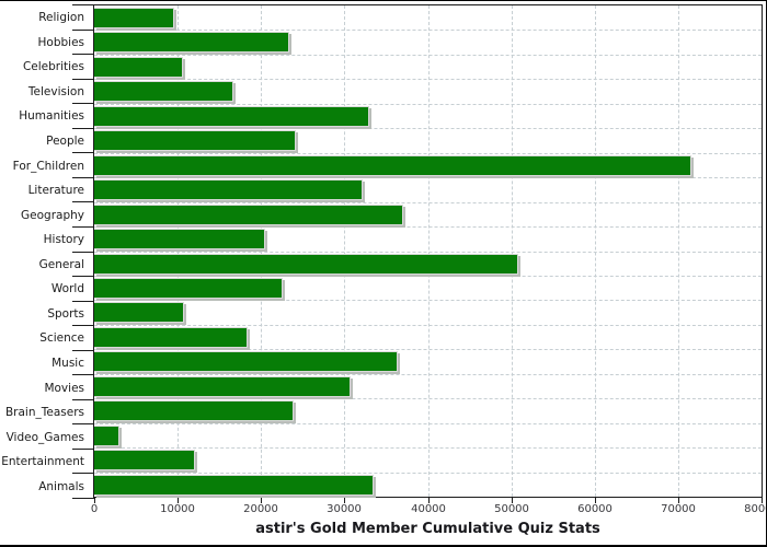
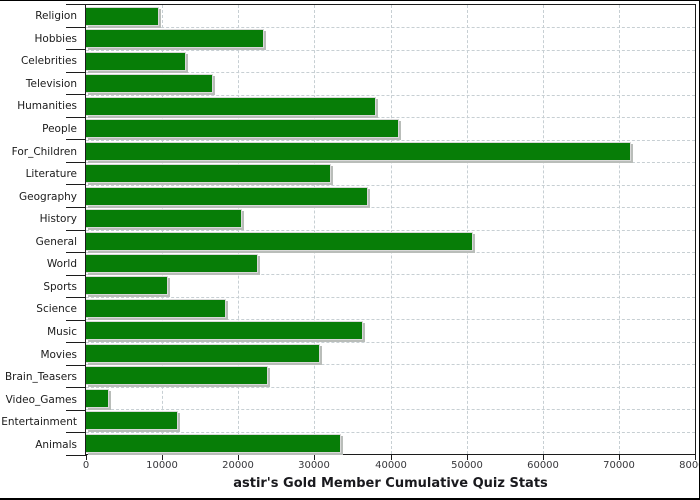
Celebrities: 10000 -> 13000
Humanities: 33000 -> 38000
People: 24000 -> 41000
